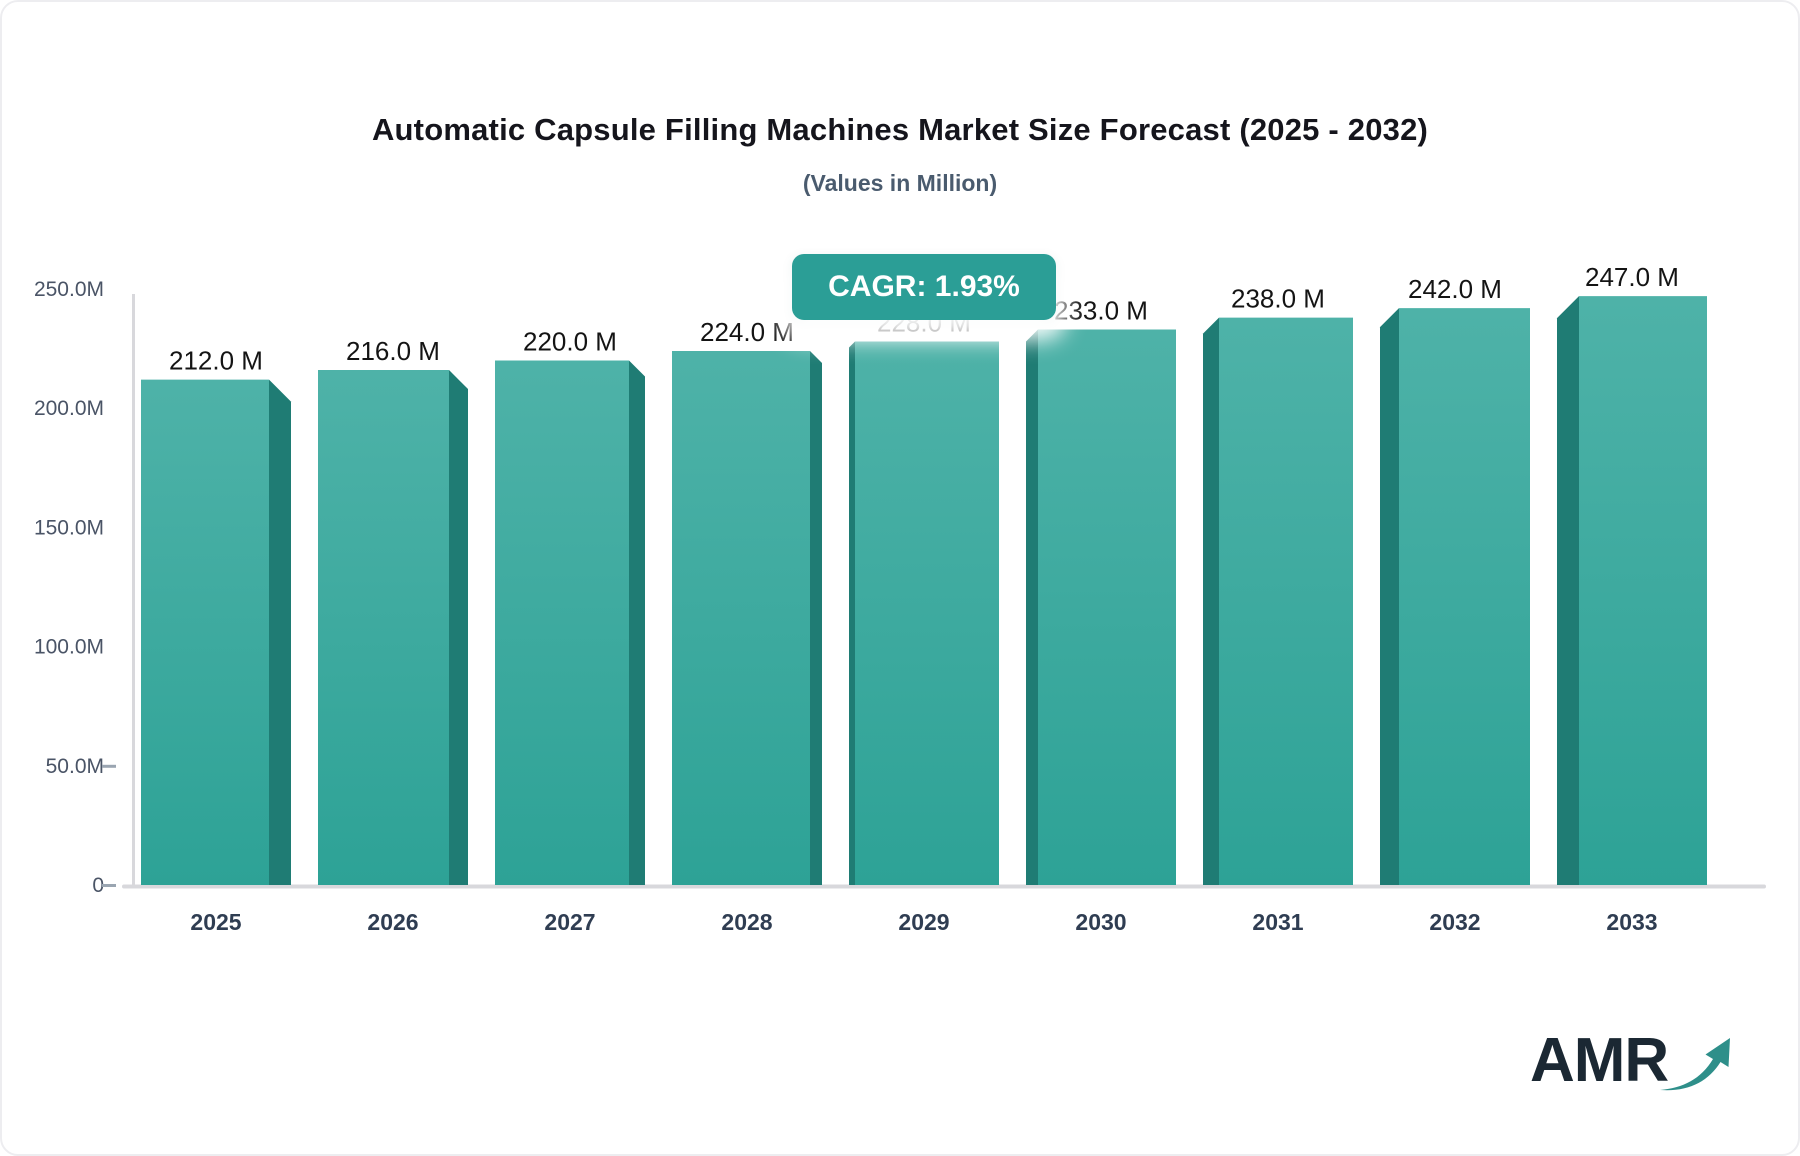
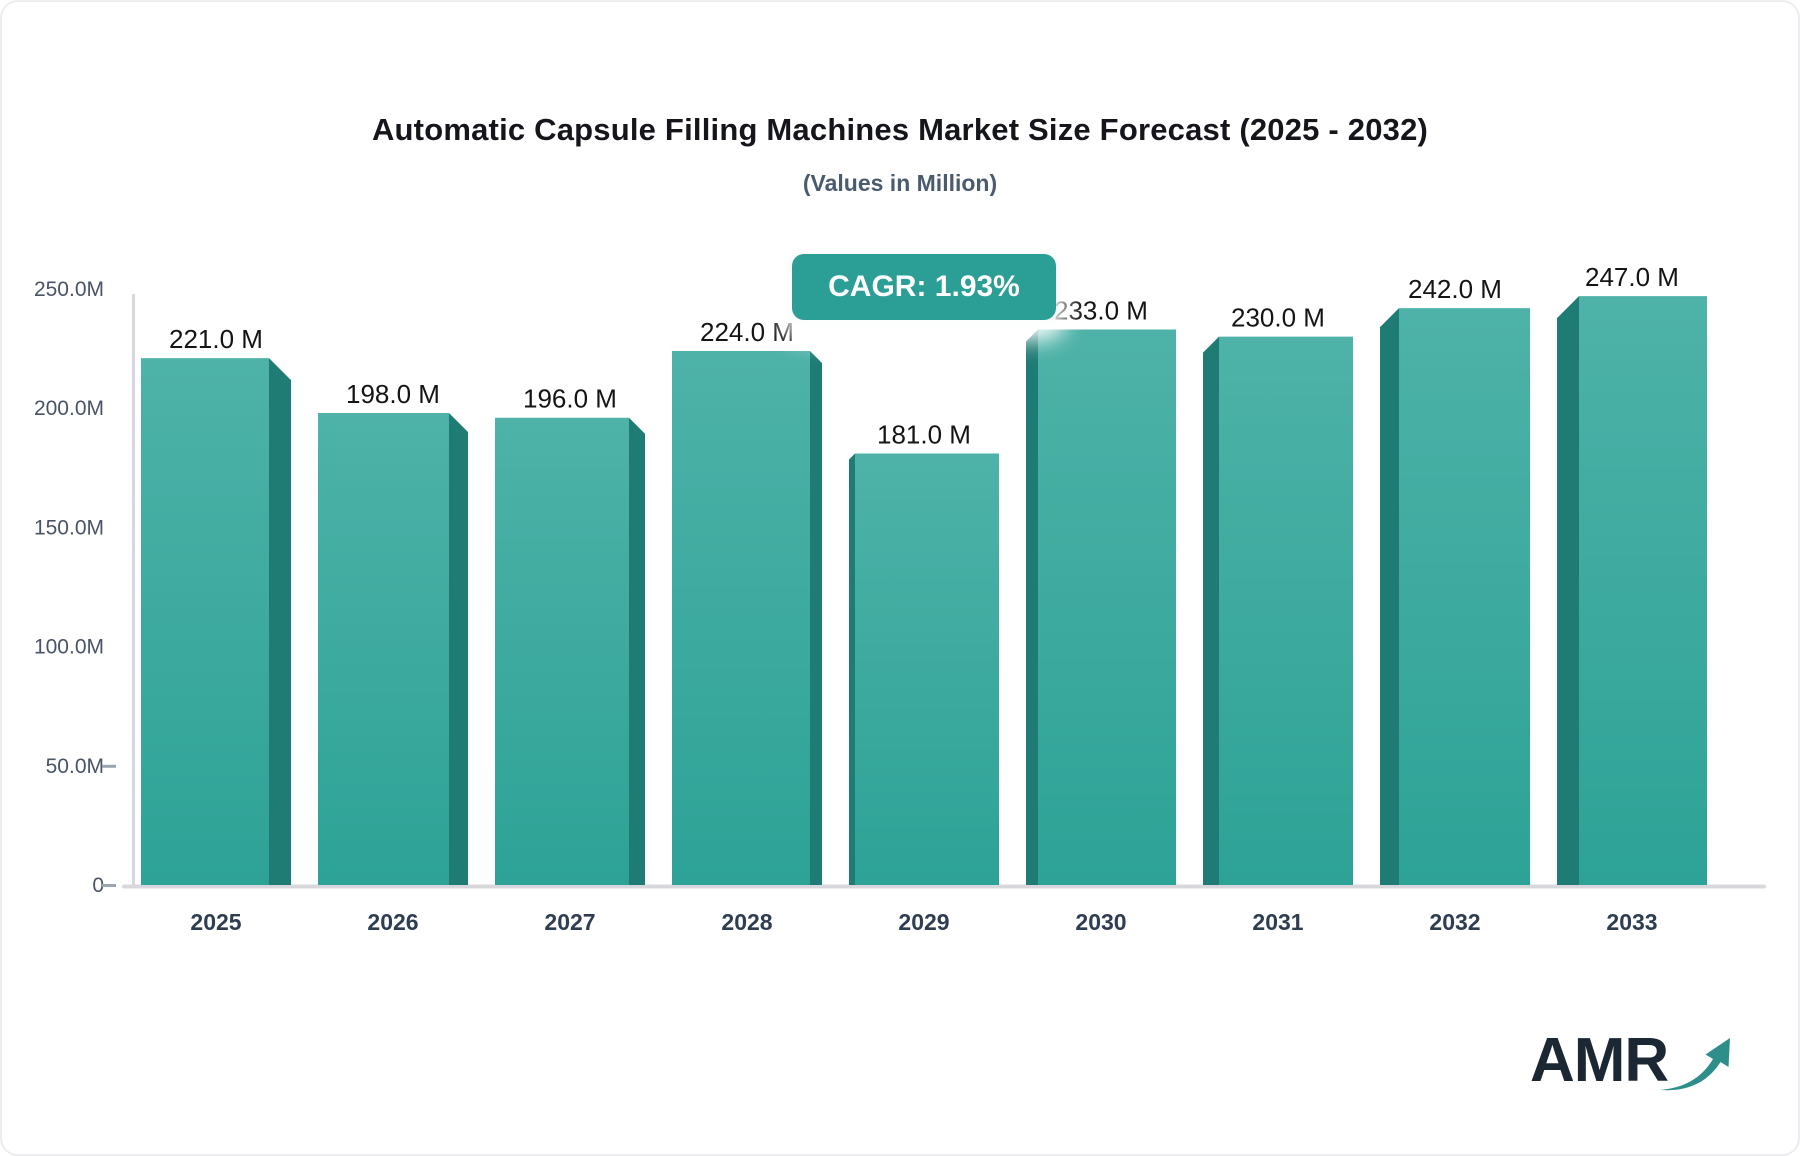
2025: 212.0 -> 221.0
2026: 216.0 -> 198.0
2027: 220.0 -> 196.0
2029: 228.0 -> 181.0
2031: 238.0 -> 230.0
